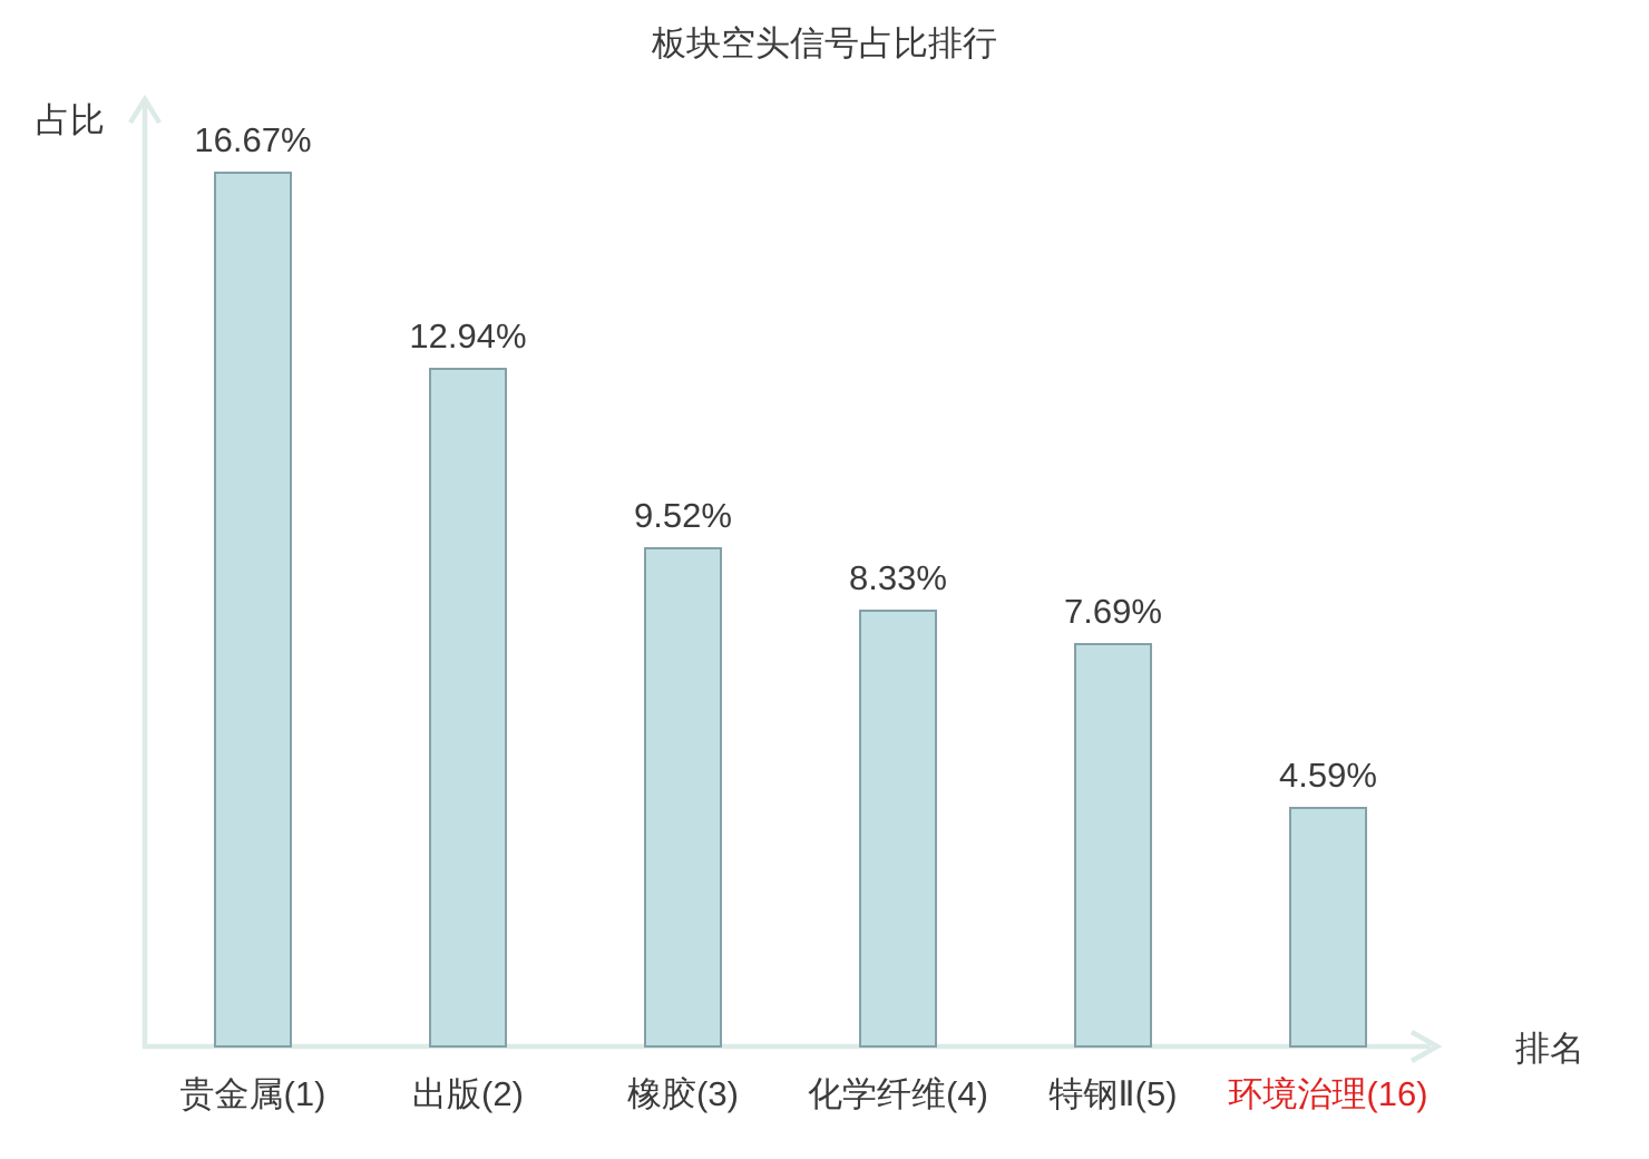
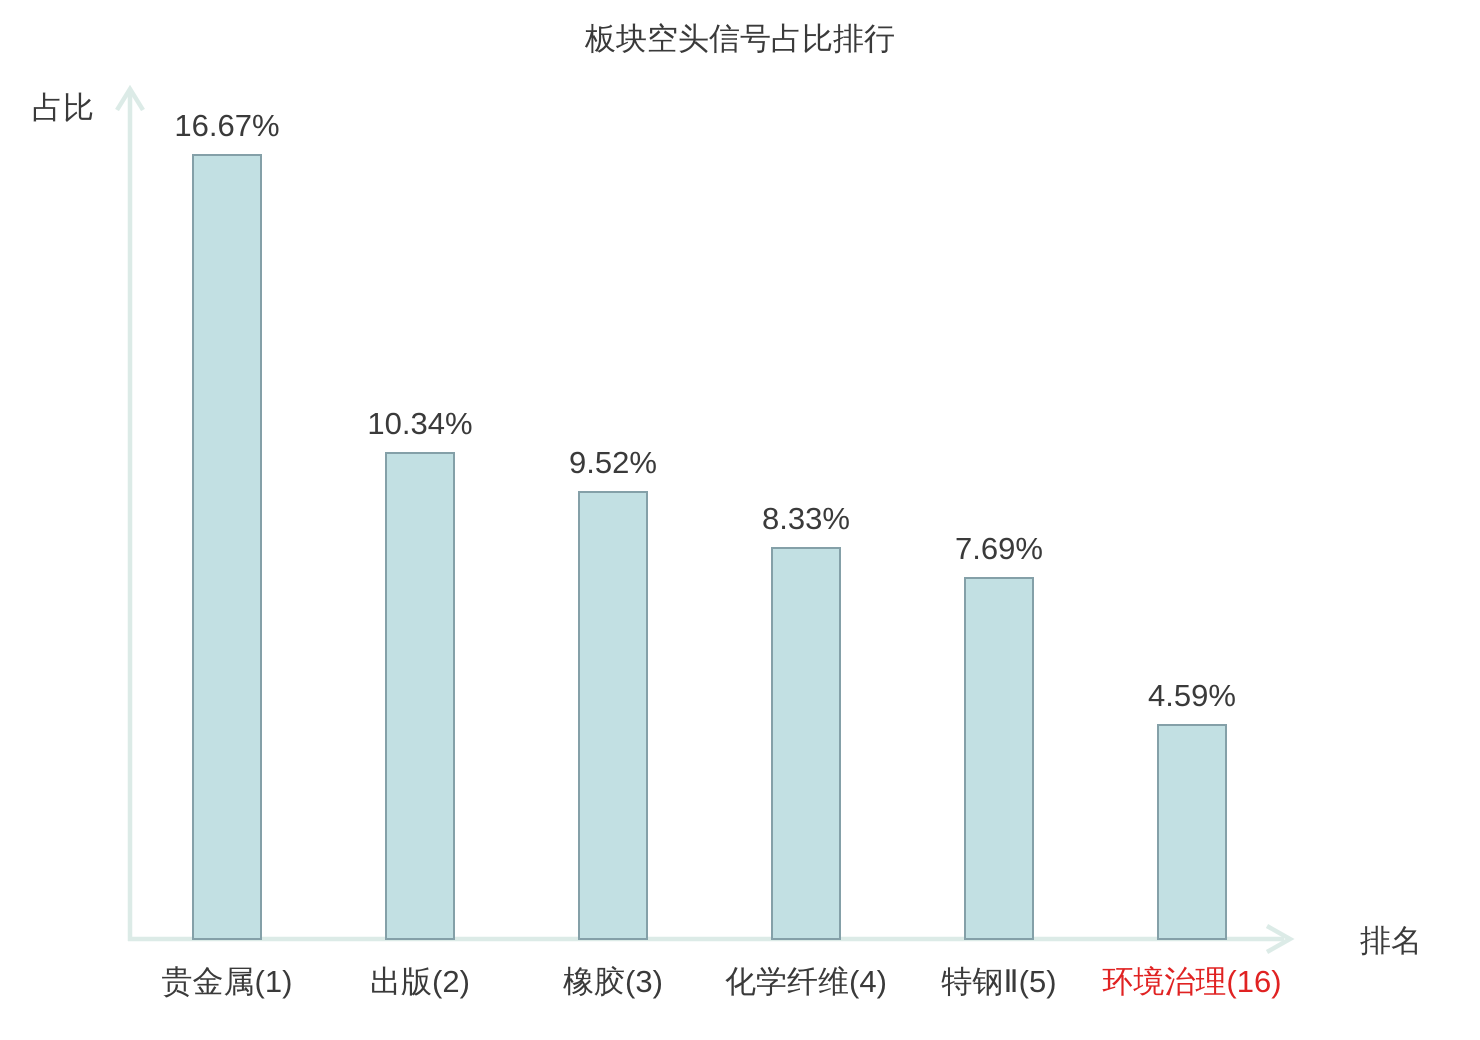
出版(2): 12.94% -> 10.34%
